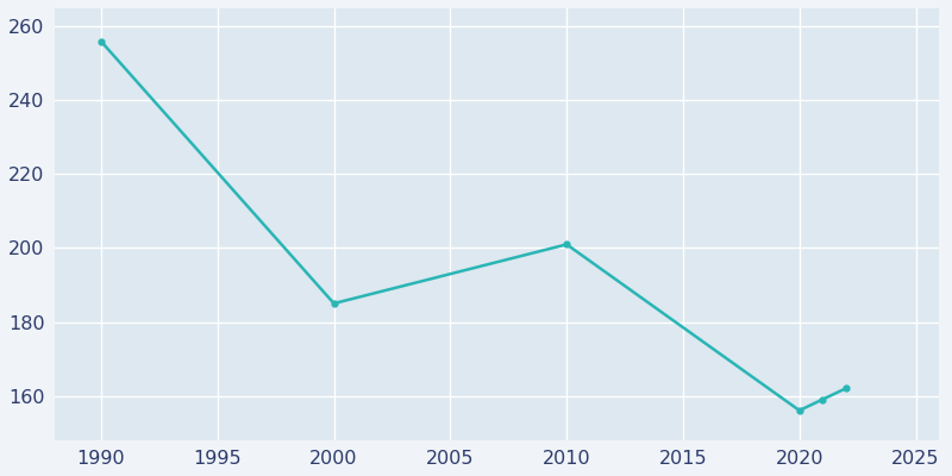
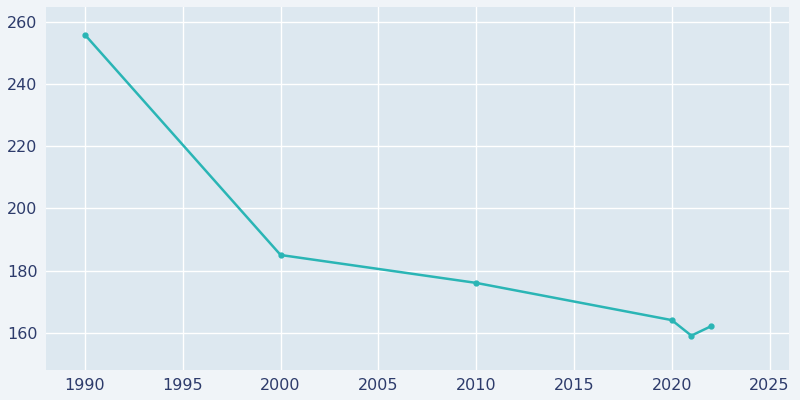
2010: 201 -> 176
2020: 156 -> 164
